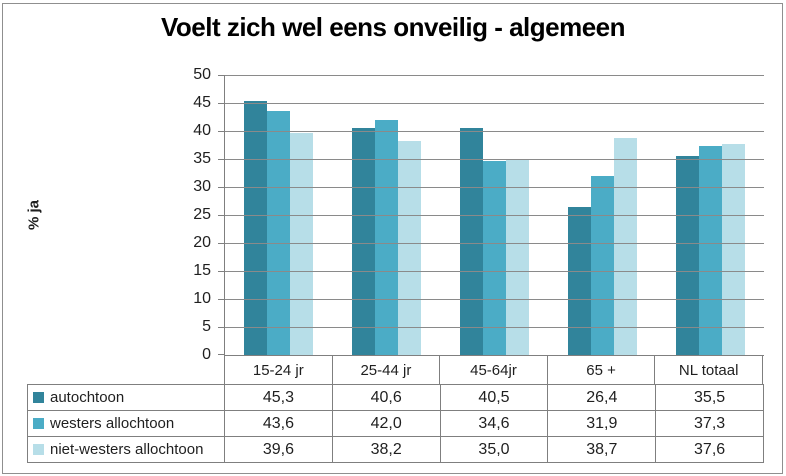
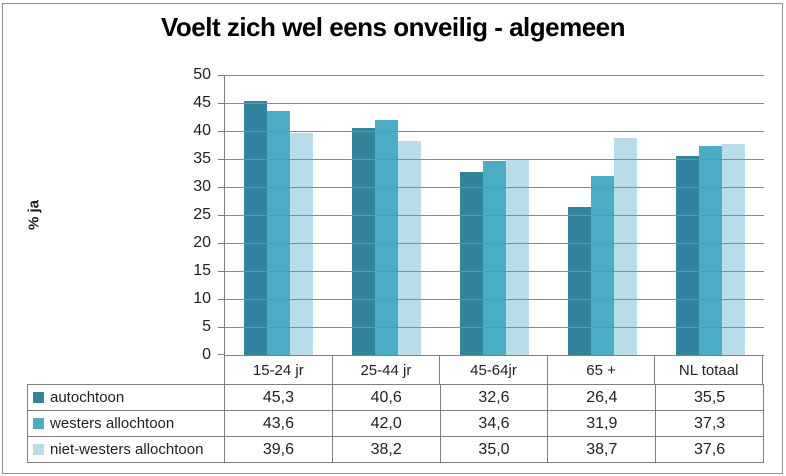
autochtoon/45-64jr: 40,5 -> 32,6
